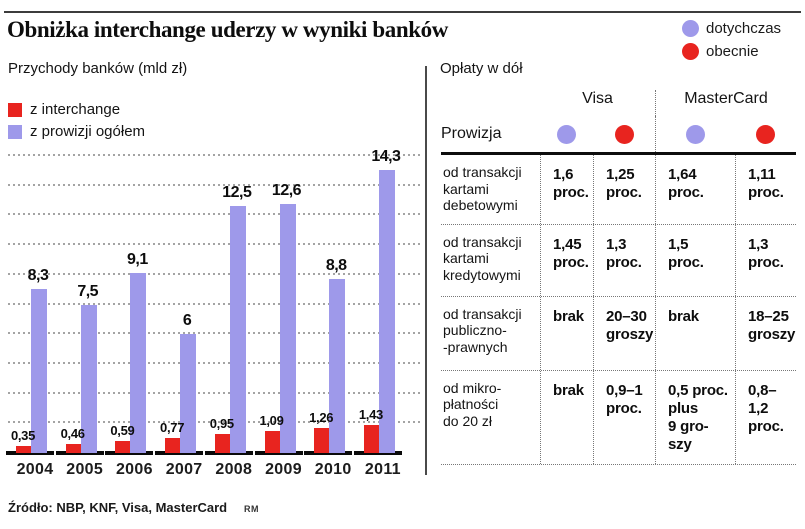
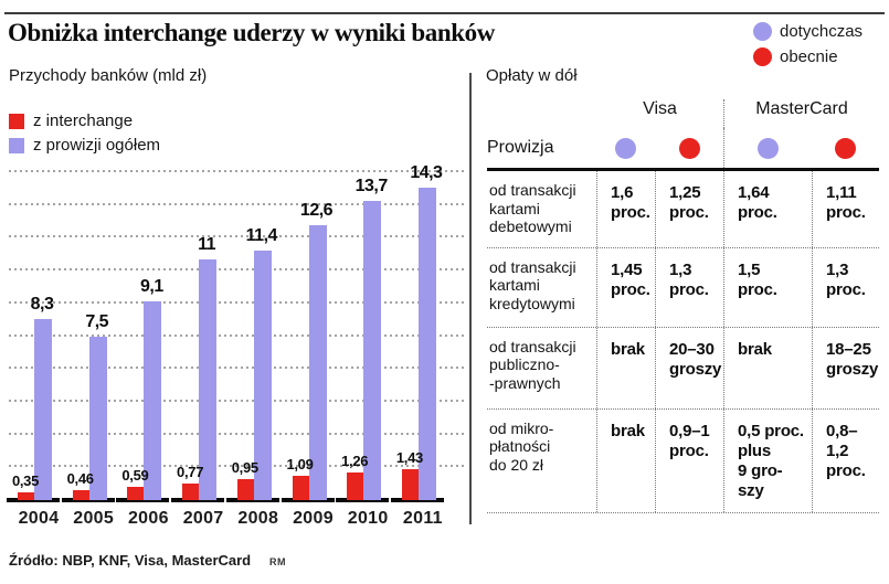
z prowizji ogółem/2007: 6 -> 11
z prowizji ogółem/2008: 12,5 -> 11,4
z prowizji ogółem/2010: 8,8 -> 13,7
